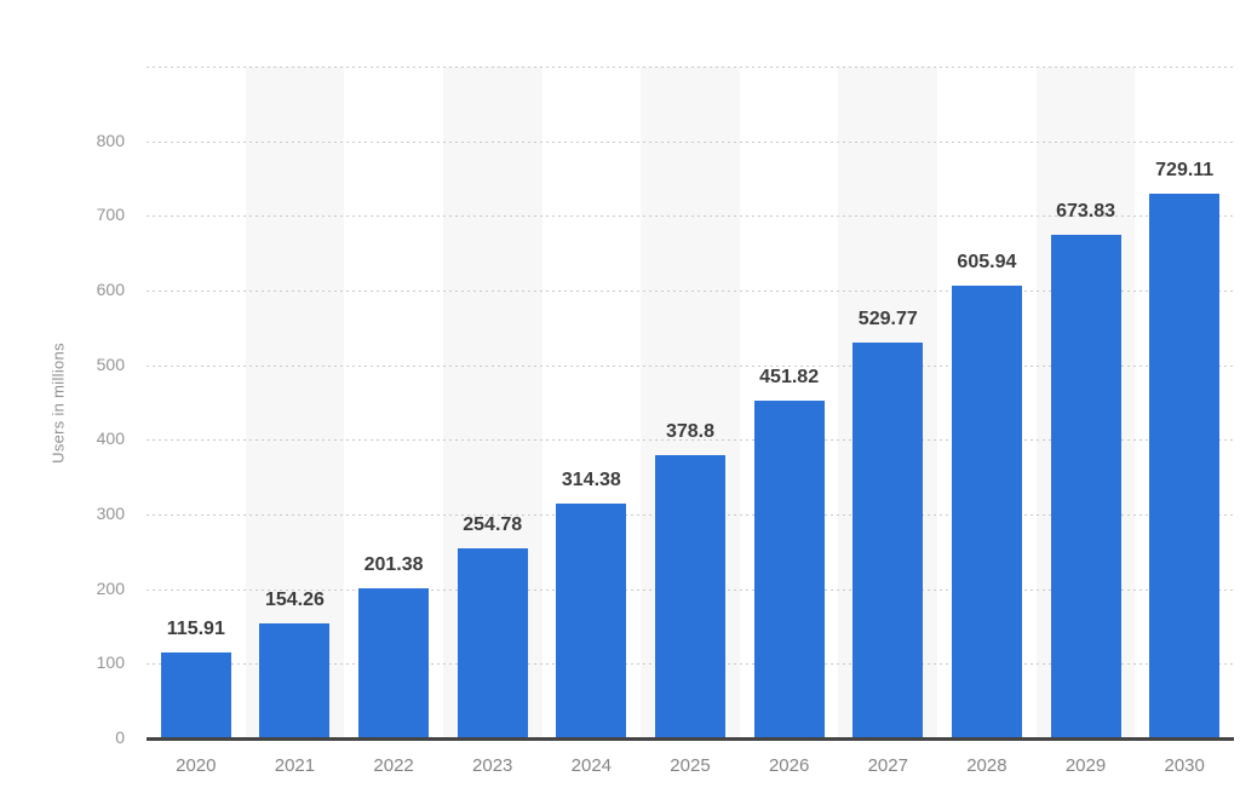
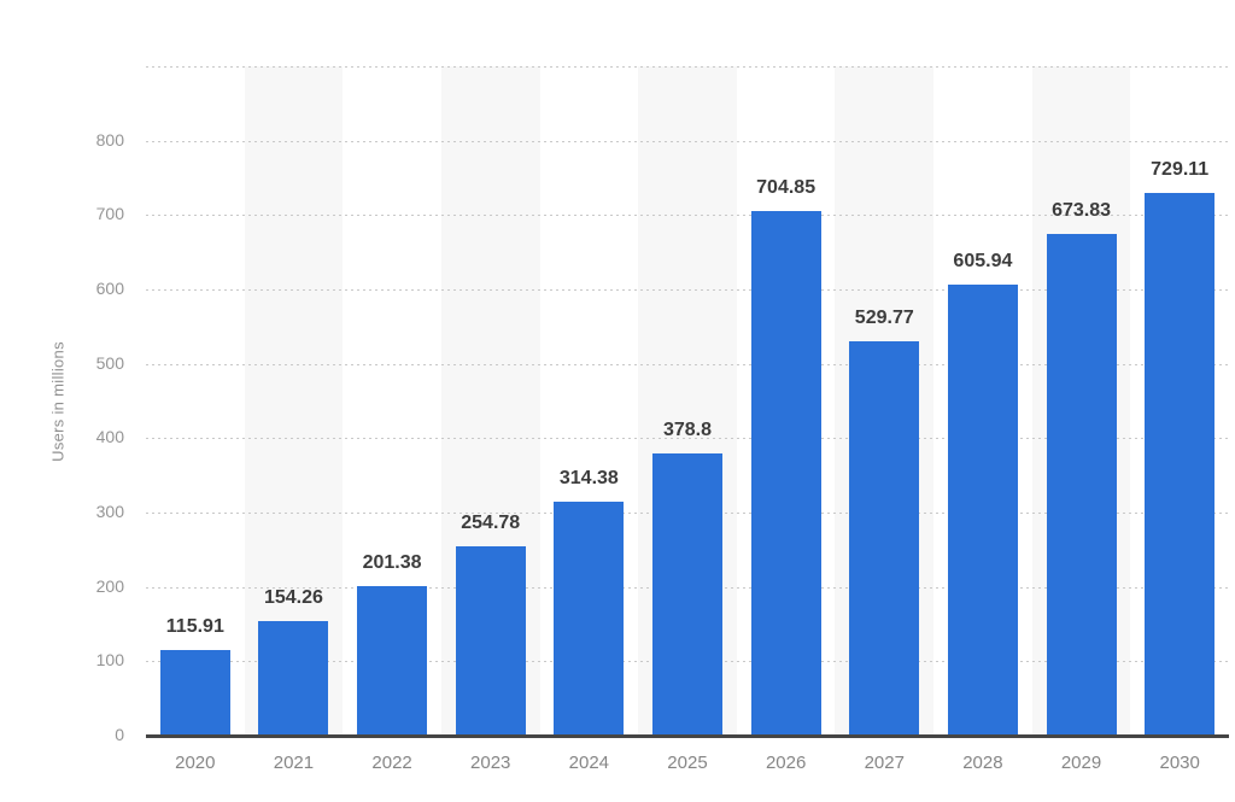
2026: 451.82 -> 704.85
